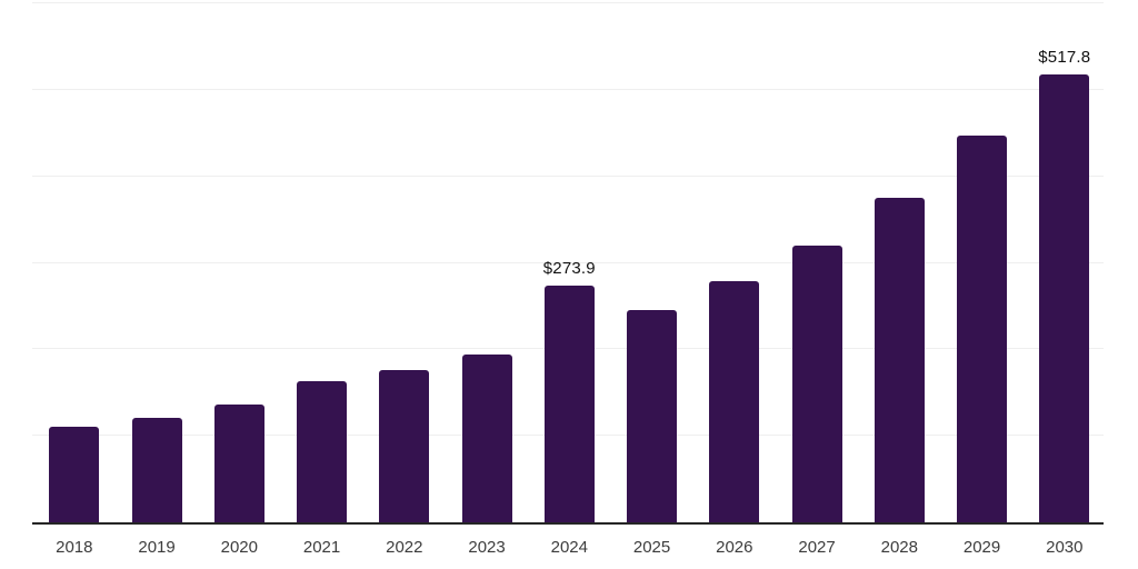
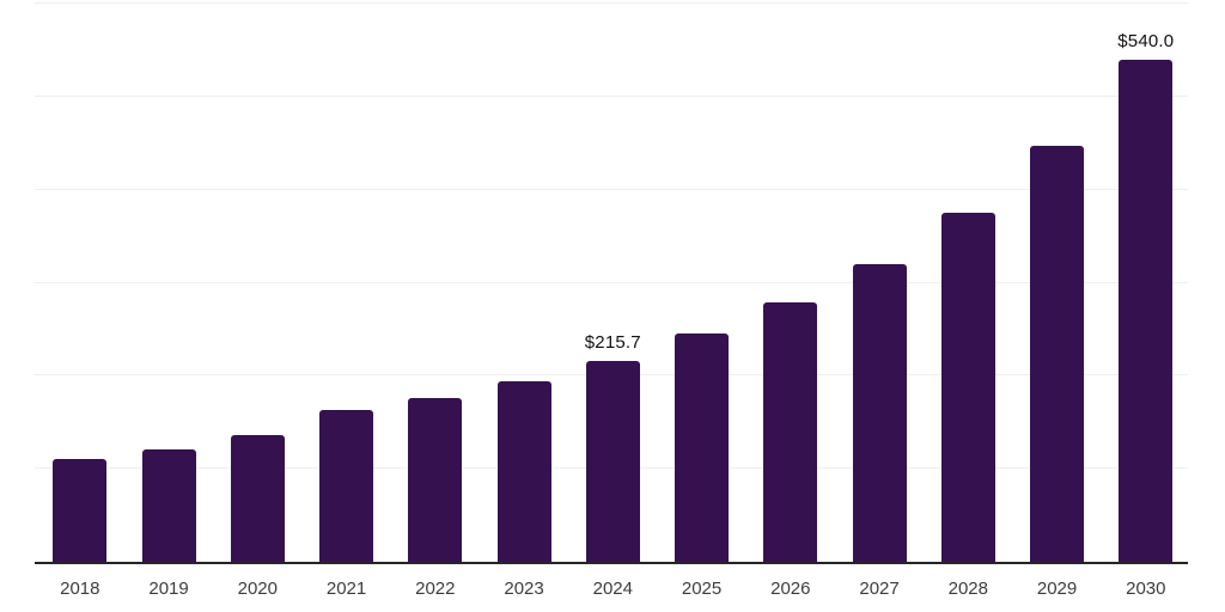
2024: $273.9 -> $215.7
2030: $517.8 -> $540.0
